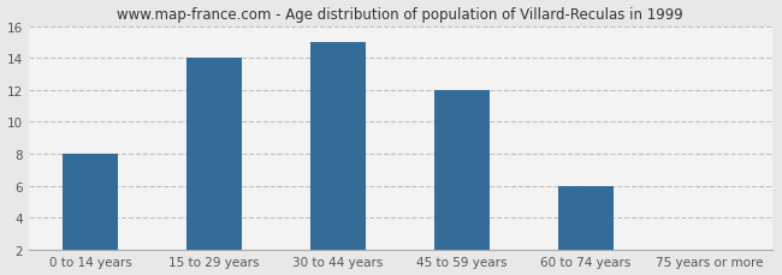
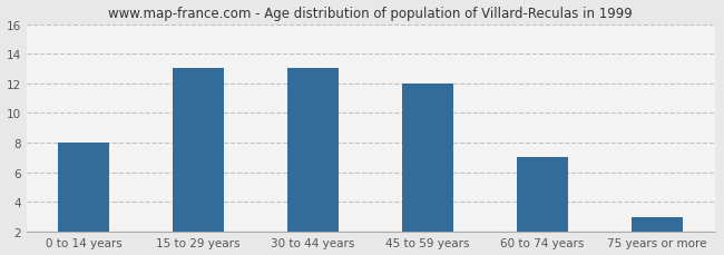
15 to 29 years: 14 -> 13
30 to 44 years: 15 -> 13
60 to 74 years: 6 -> 7
75 years or more: 2 -> 3
